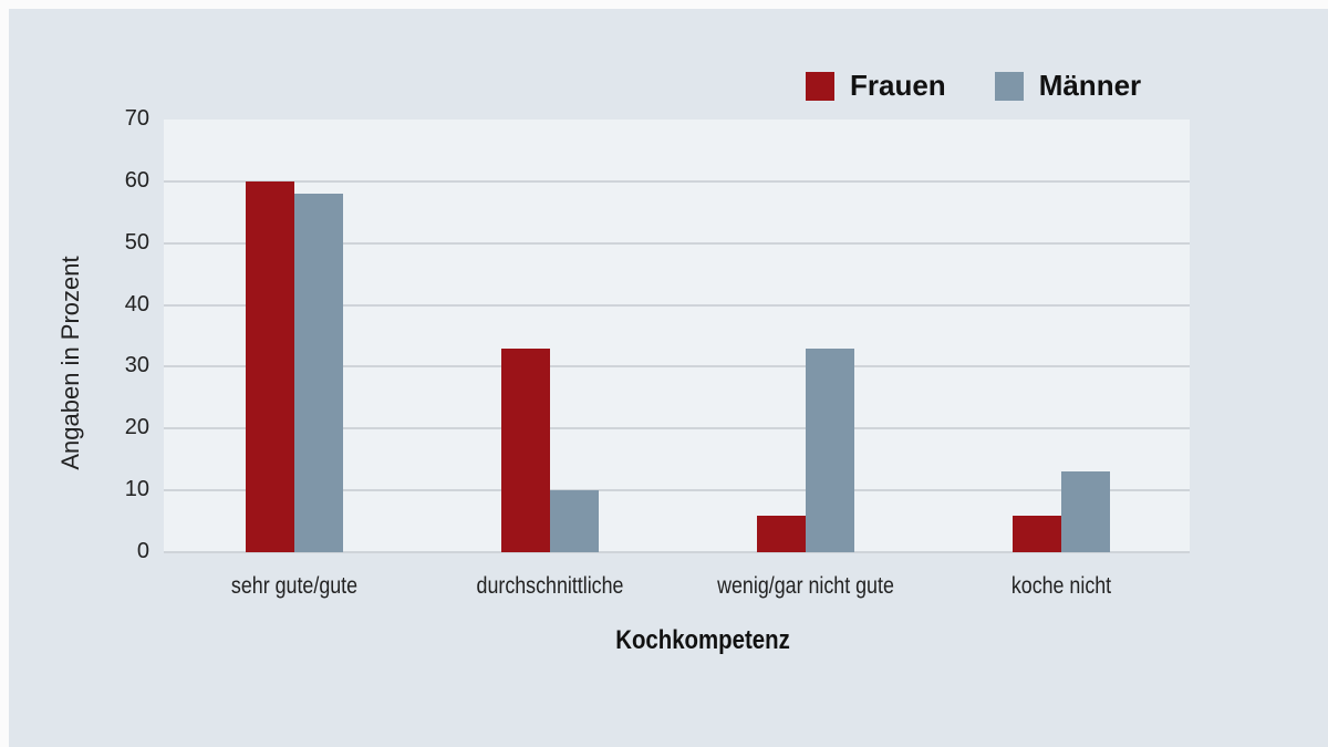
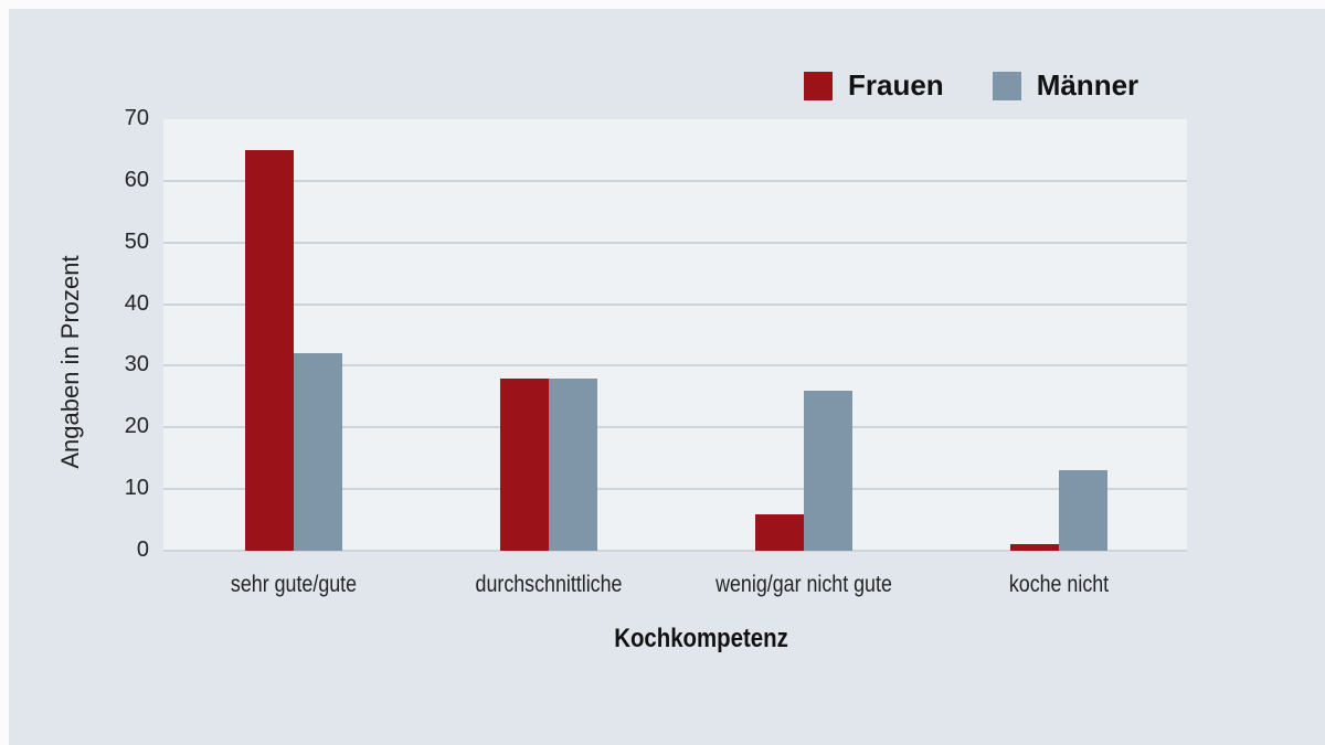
Frauen/sehr gute/gute: 60 -> 65
Männer/sehr gute/gute: 58 -> 32
Frauen/durchschnittliche: 33 -> 28
Männer/durchschnittliche: 10 -> 28
Männer/wenig/gar nicht gute: 33 -> 26
Frauen/koche nicht: 6 -> 1
